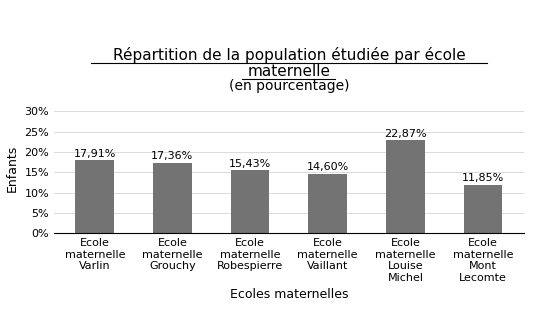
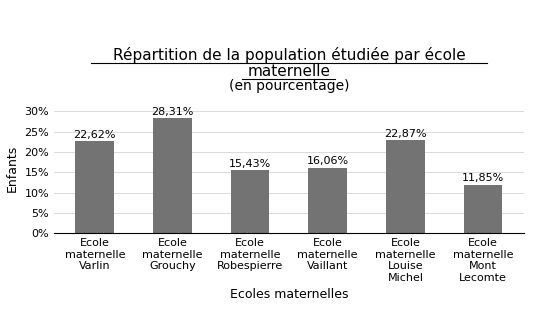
Ecole maternelle Varlin: 17,91% -> 22,62%
Ecole maternelle Grouchy: 17,36% -> 28,31%
Ecole maternelle Vaillant: 14,60% -> 16,06%
